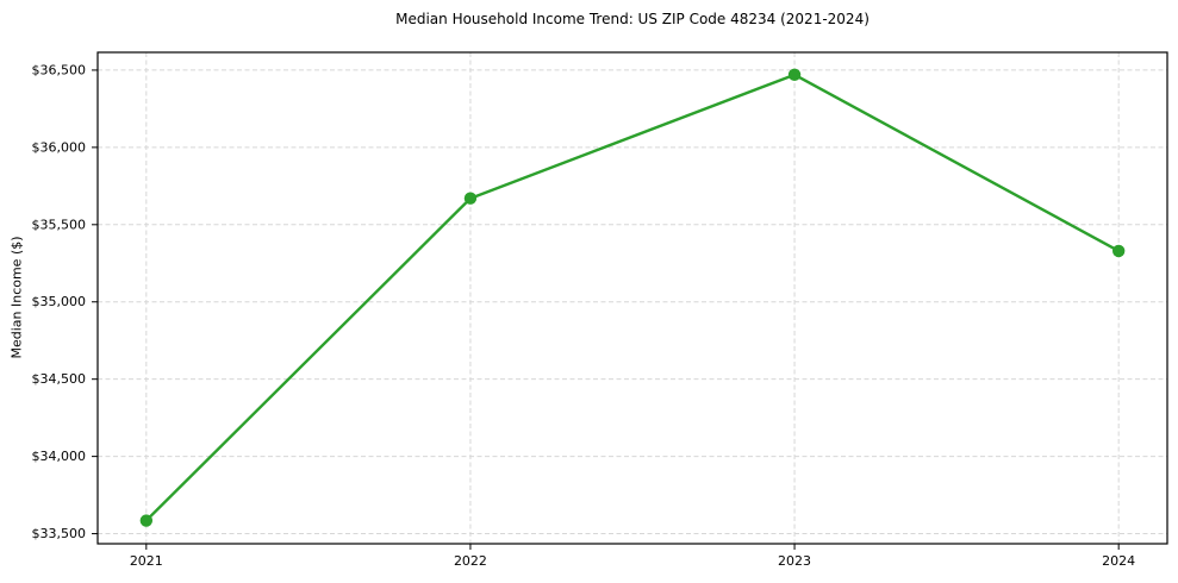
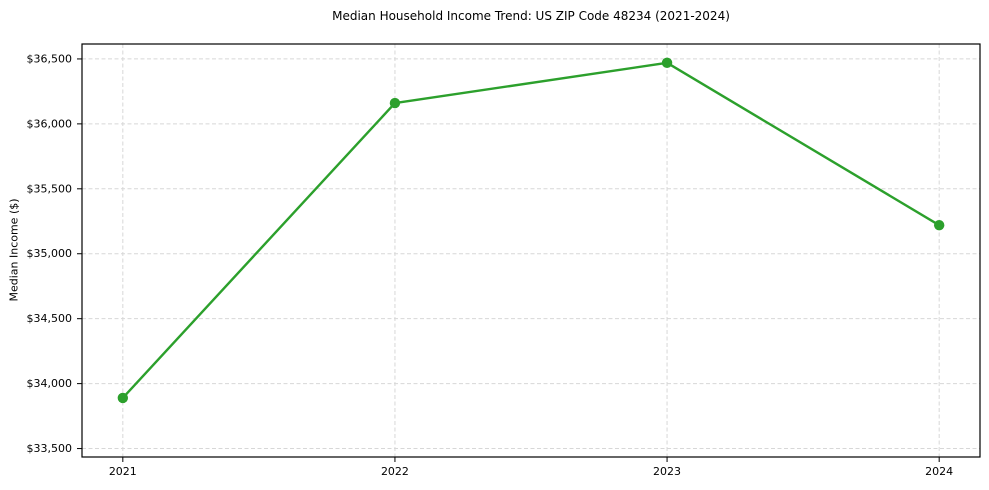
2021: $33580 -> $33890
2022: $35670 -> $36160
2024: $35330 -> $35220
